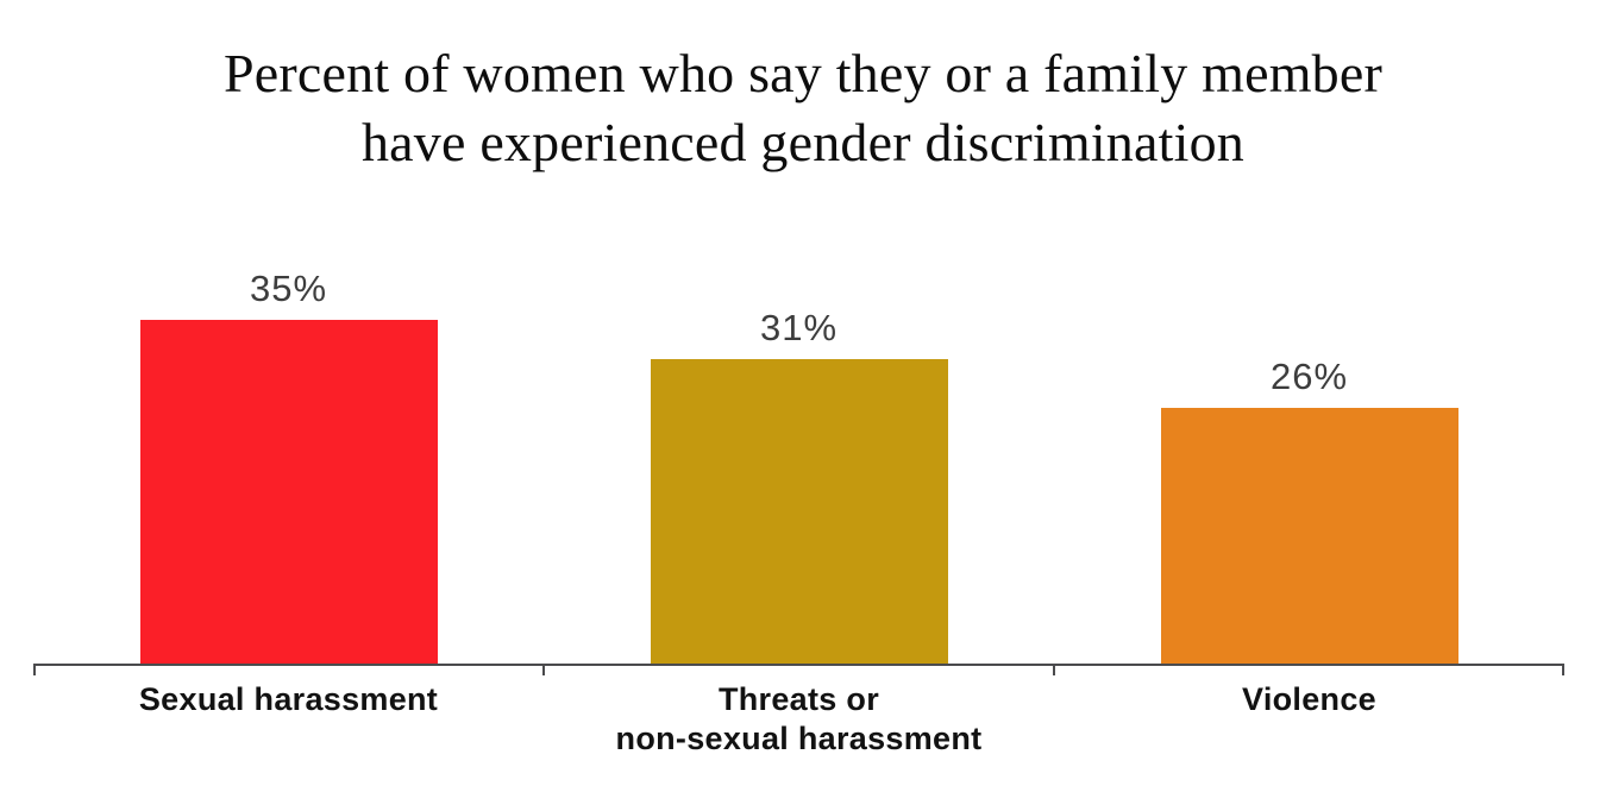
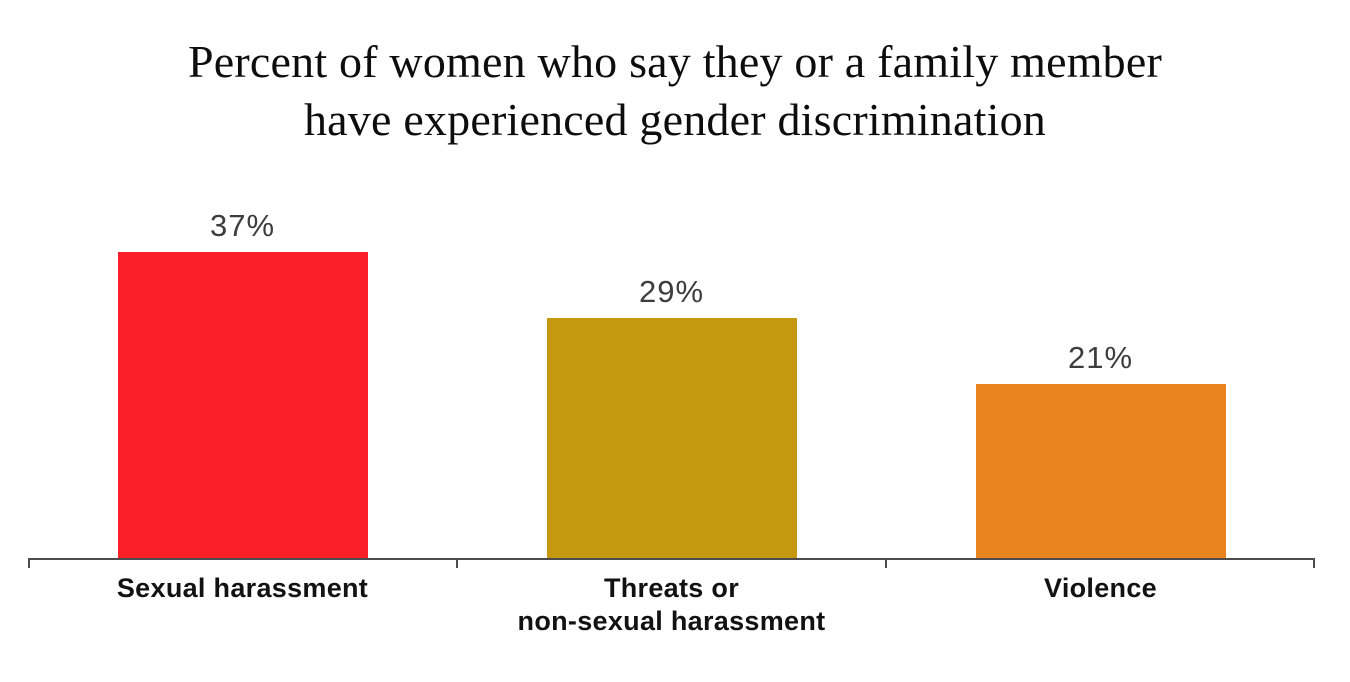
Sexual harassment: 35% -> 37%
Threats or non-sexual harassment: 31% -> 29%
Violence: 26% -> 21%
